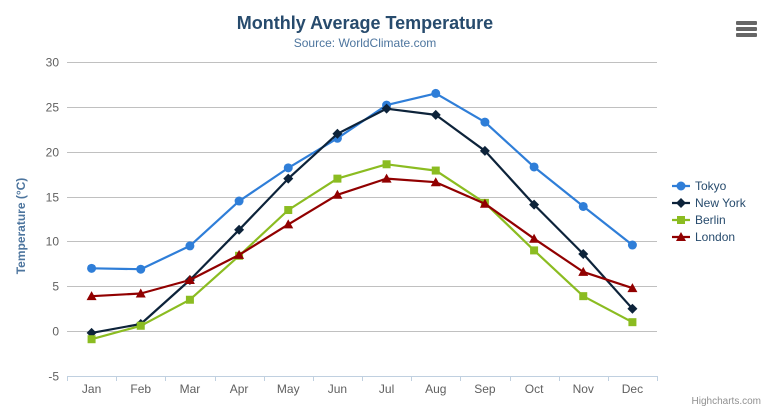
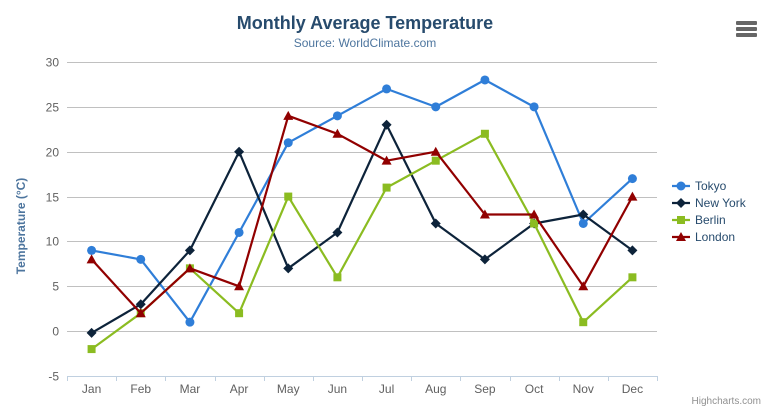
Tokyo/Jan: 7 -> 9
Berlin/Jan: -1 -> -2
London/Jan: 4 -> 8
Tokyo/Feb: 7 -> 8
New York/Feb: 1 -> 3
Berlin/Feb: 1 -> 2
London/Feb: 4 -> 2
Tokyo/Mar: 10 -> 1
New York/Mar: 6 -> 9
Berlin/Mar: 4 -> 7
London/Mar: 6 -> 7
Tokyo/Apr: 14 -> 11
New York/Apr: 11 -> 20
Berlin/Apr: 8 -> 2
London/Apr: 8 -> 5
Tokyo/May: 18 -> 21
New York/May: 17 -> 7
Berlin/May: 14 -> 15
London/May: 12 -> 24
Tokyo/Jun: 22 -> 24
New York/Jun: 22 -> 11
Berlin/Jun: 17 -> 6
London/Jun: 15 -> 22
Tokyo/Jul: 25 -> 27
New York/Jul: 25 -> 23
Berlin/Jul: 19 -> 16
London/Jul: 17 -> 19
Tokyo/Aug: 26 -> 25
New York/Aug: 24 -> 12
Berlin/Aug: 18 -> 19
London/Aug: 17 -> 20
Tokyo/Sep: 23 -> 28
New York/Sep: 20 -> 8
Berlin/Sep: 14 -> 22
London/Sep: 14 -> 13
Tokyo/Oct: 18 -> 25
New York/Oct: 14 -> 12
Berlin/Oct: 9 -> 12
London/Oct: 10 -> 13
Tokyo/Nov: 14 -> 12
New York/Nov: 9 -> 13
Berlin/Nov: 4 -> 1
London/Nov: 7 -> 5
Tokyo/Dec: 10 -> 17
New York/Dec: 2 -> 9
Berlin/Dec: 1 -> 6
London/Dec: 5 -> 15
